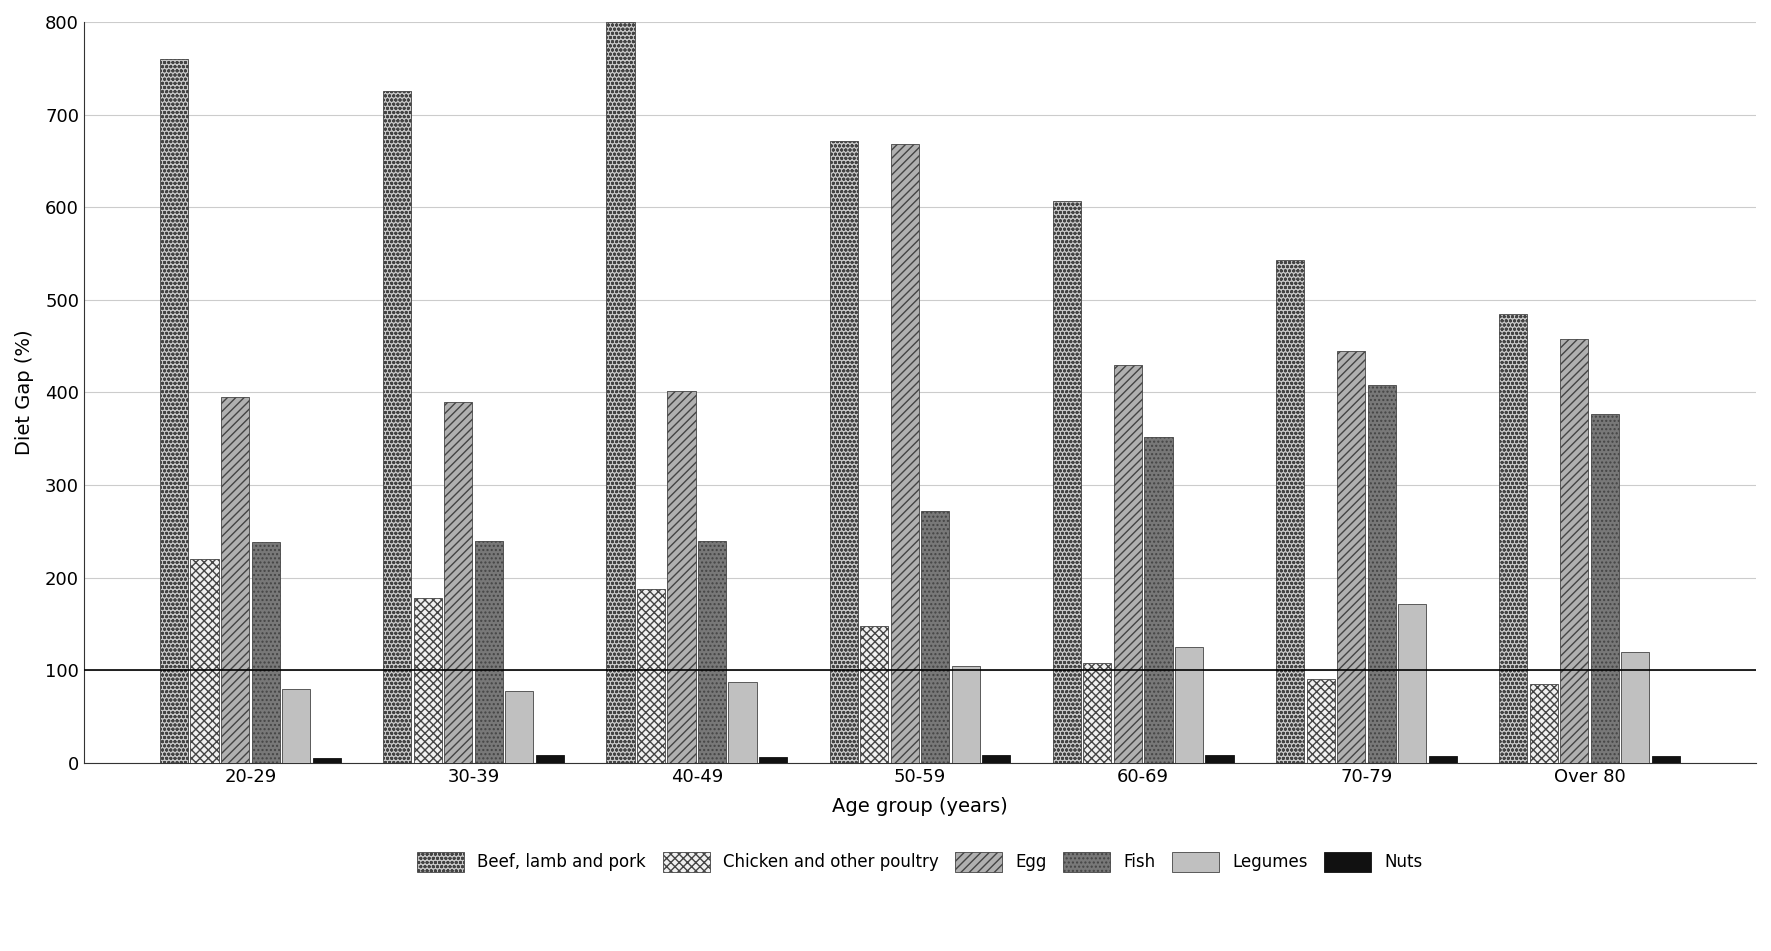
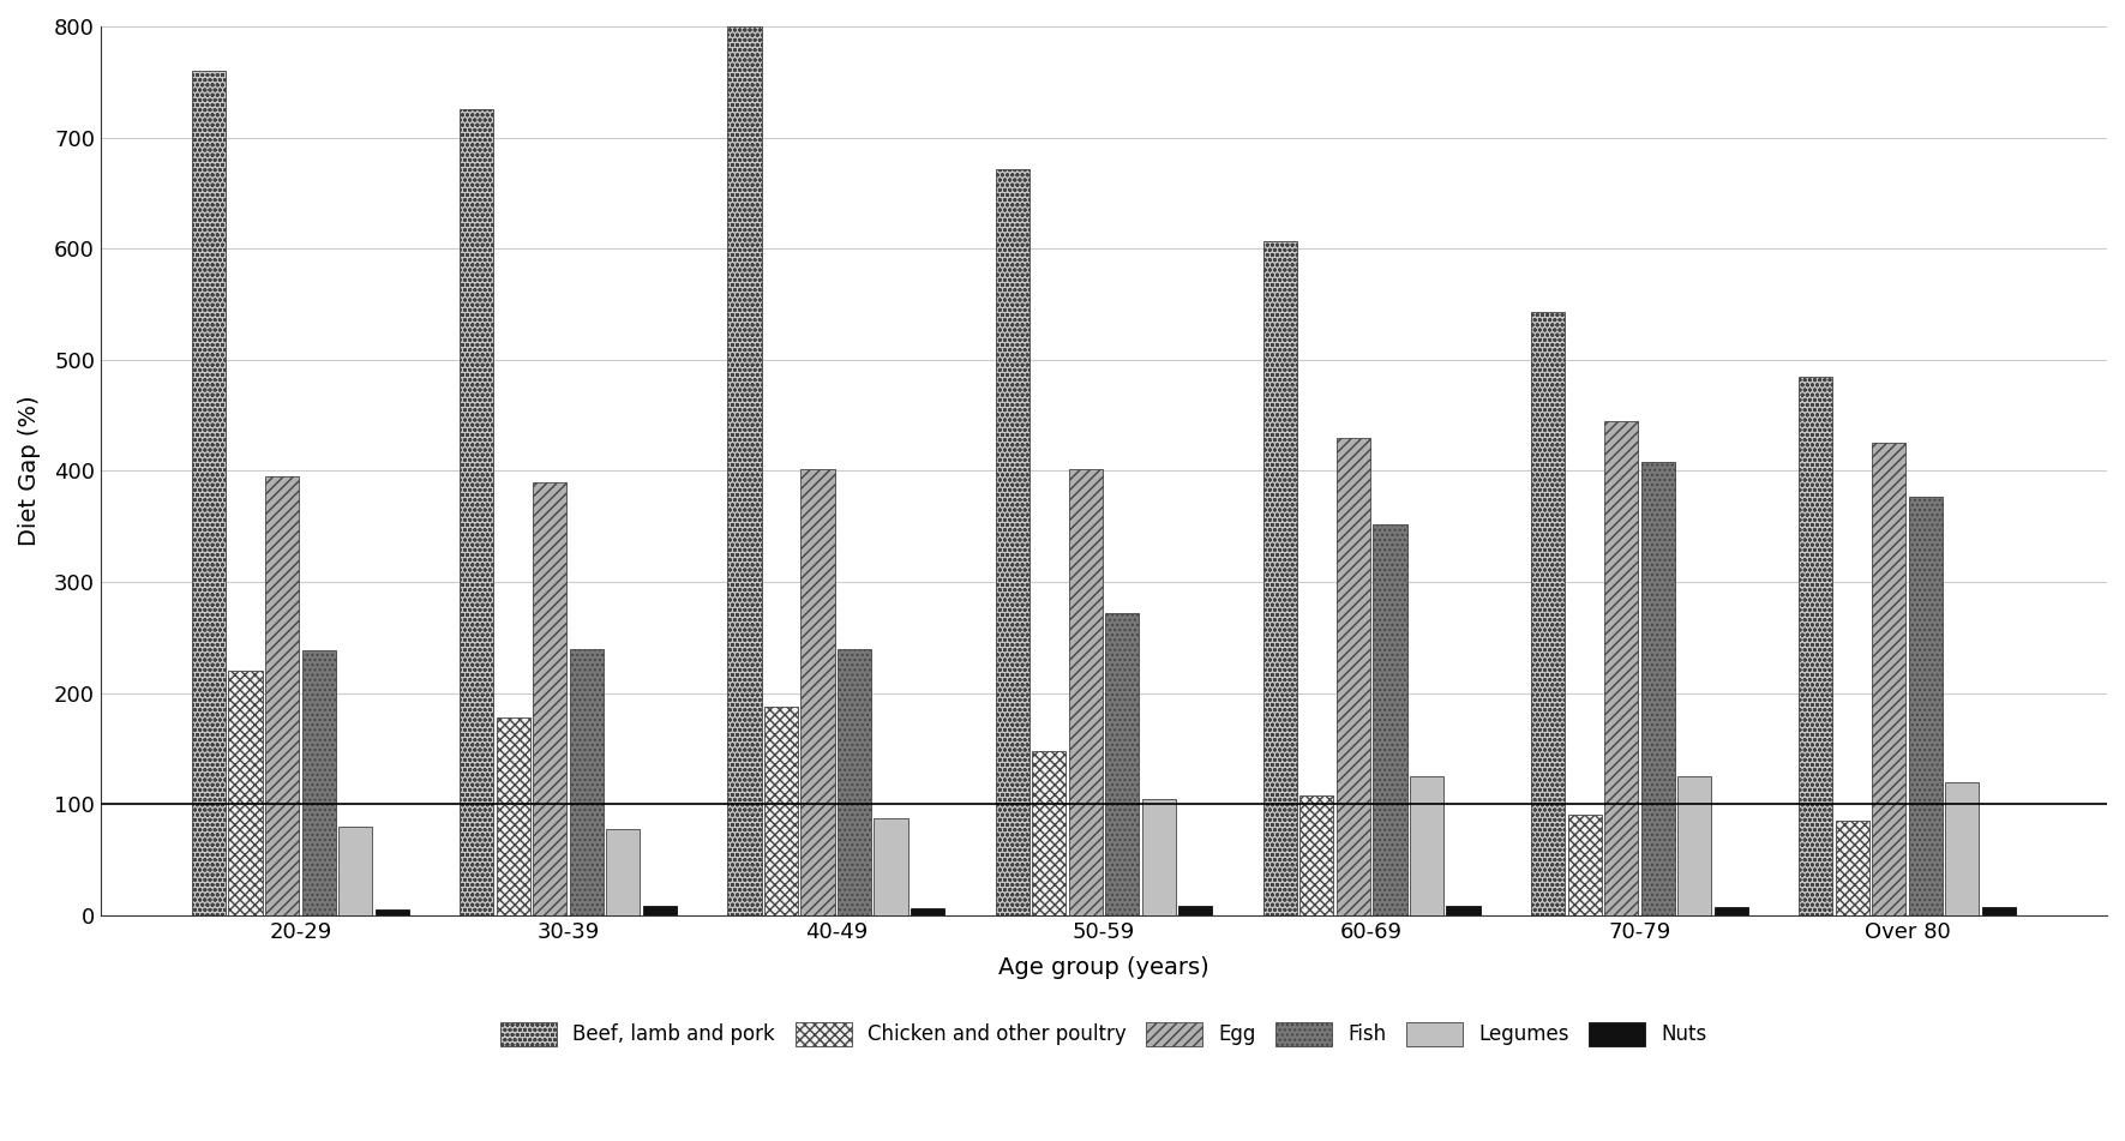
Egg/50-59: 668 -> 402
Legumes/70-79: 172 -> 125
Egg/Over 80: 458 -> 425
